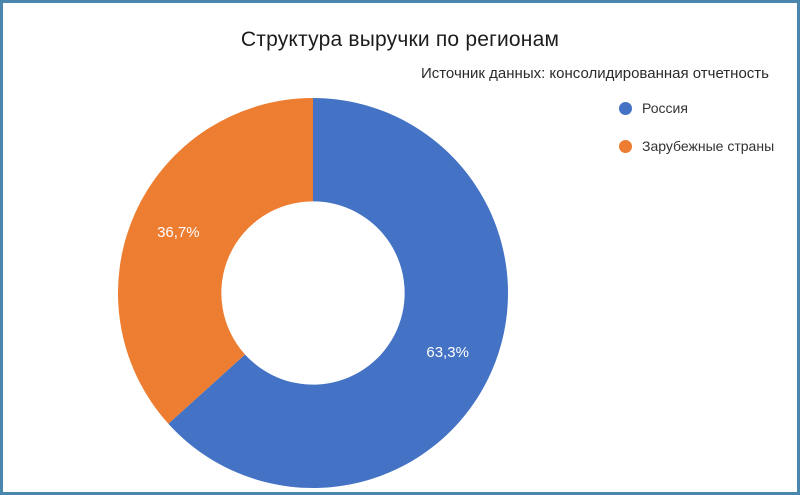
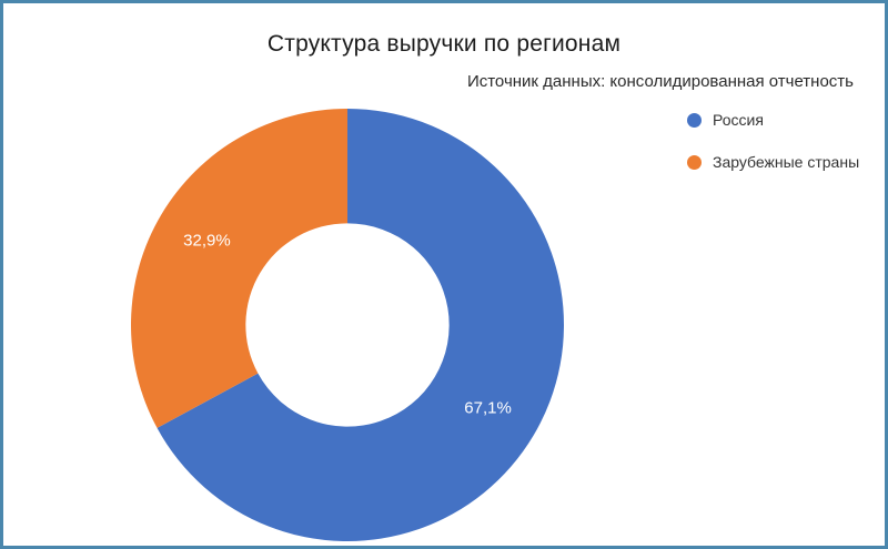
Россия: 63,3% -> 67,1%
Зарубежные страны: 36,7% -> 32,9%
